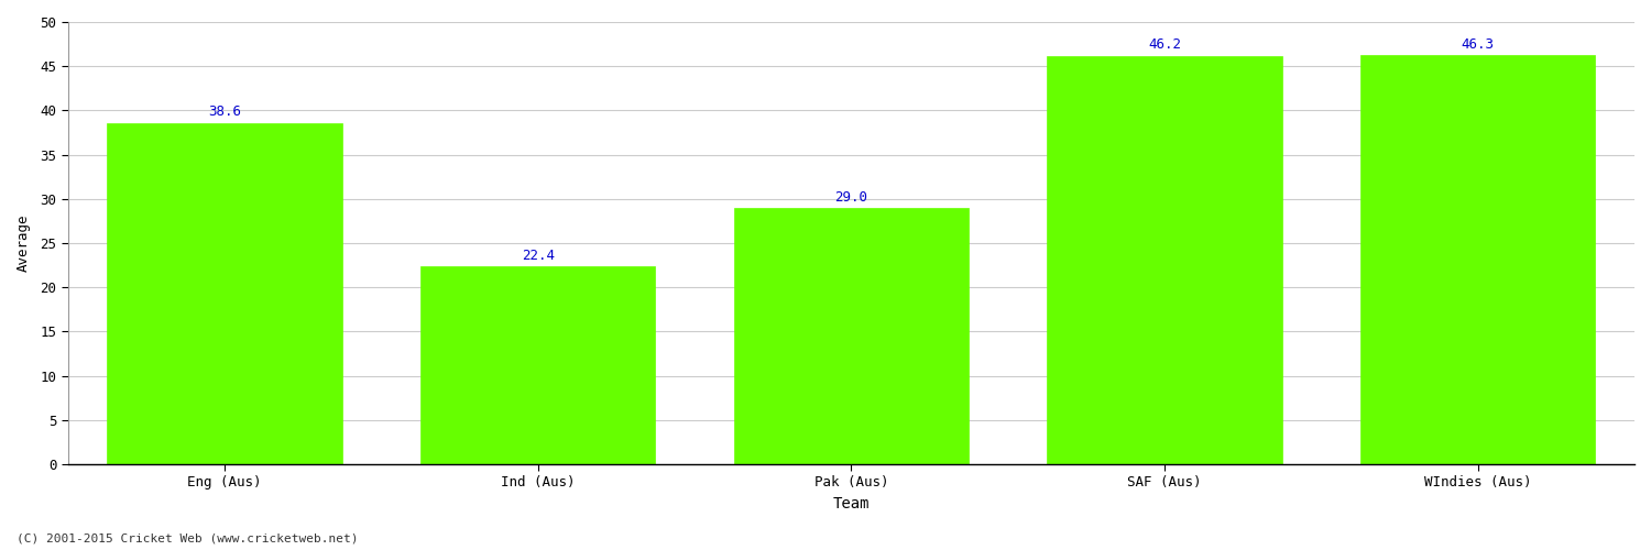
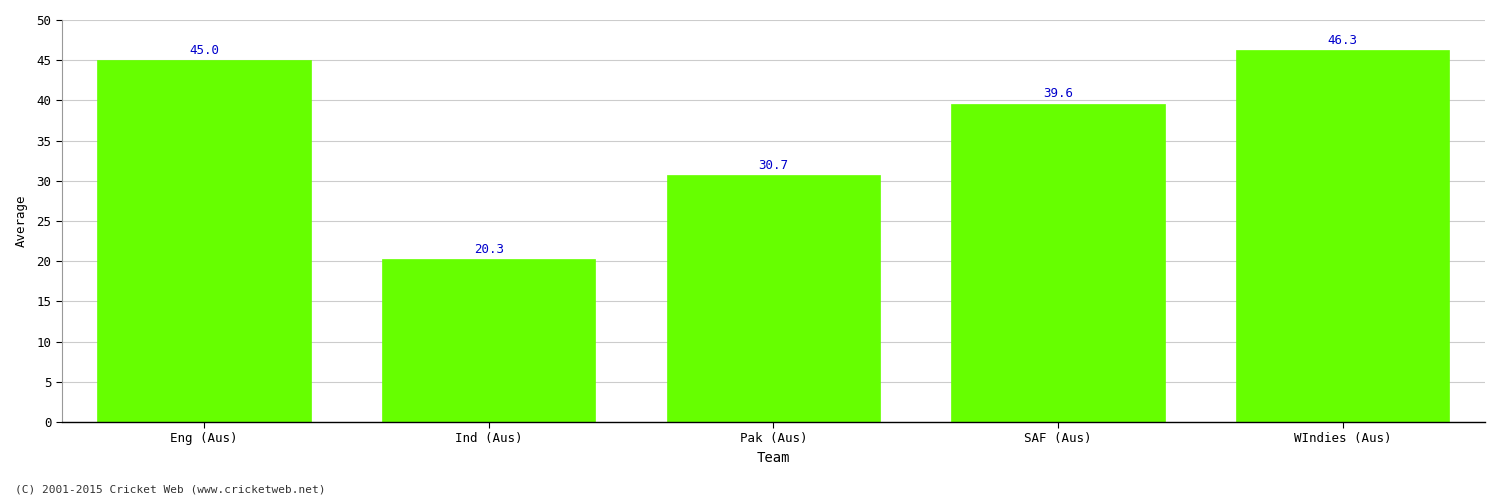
Eng (Aus): 38.6 -> 45.0
Ind (Aus): 22.4 -> 20.3
Pak (Aus): 29.0 -> 30.7
SAF (Aus): 46.2 -> 39.6
